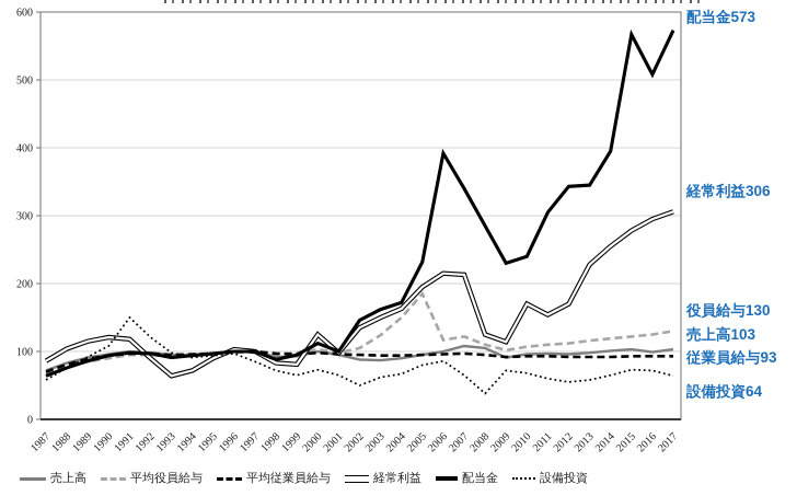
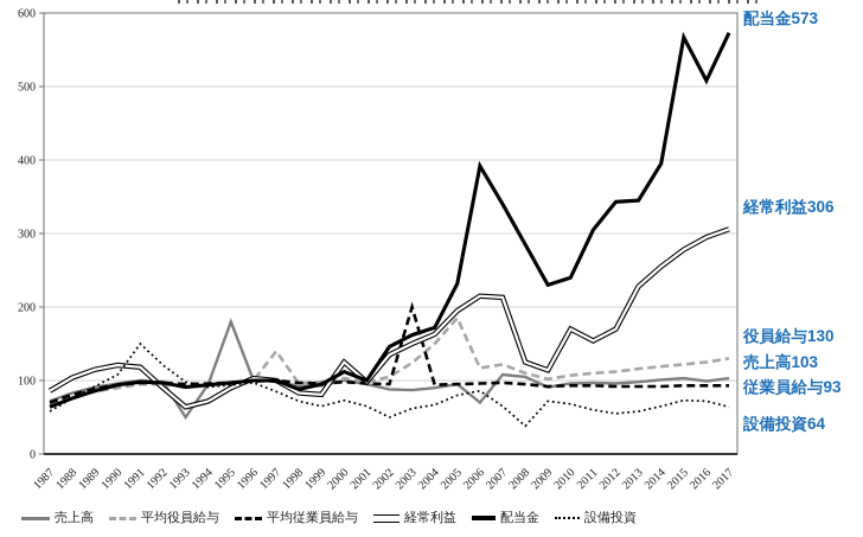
売上高/1993: 100 -> 50
売上高/1995: 100 -> 180
平均役員給与/1997: 100 -> 140
平均従業員給与/2003: 90 -> 200
売上高/2006: 100 -> 70
